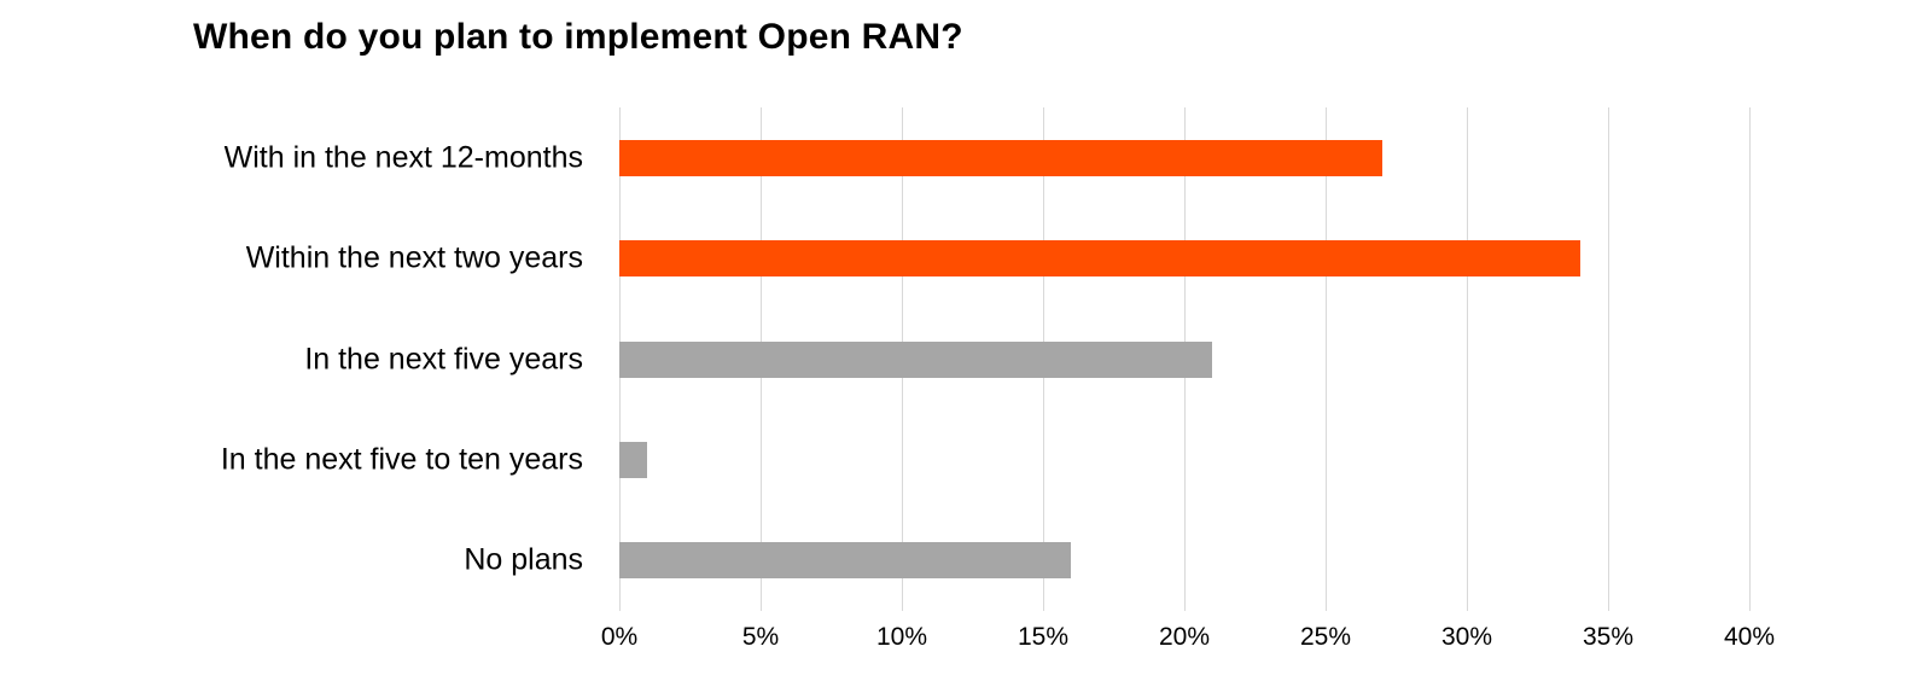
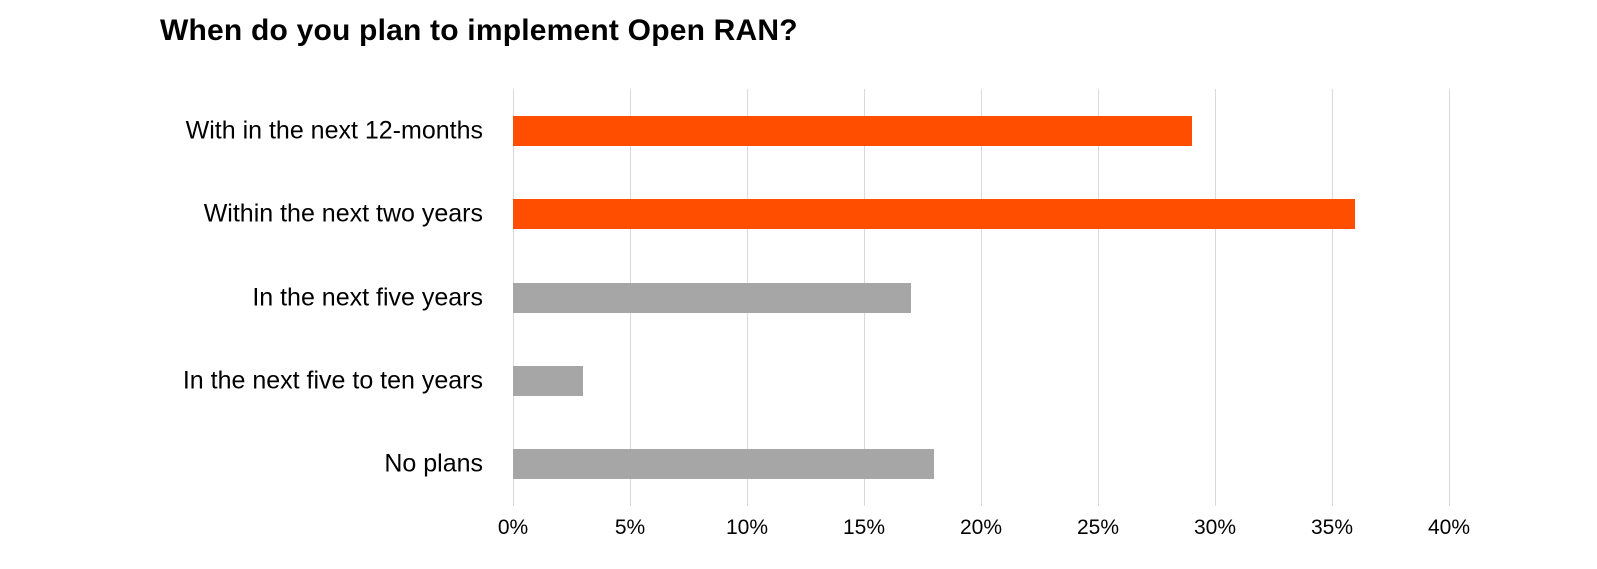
With in the next 12-months: 27% -> 29%
Within the next two years: 34% -> 36%
In the next five years: 21% -> 17%
In the next five to ten years: 1% -> 3%
No plans: 16% -> 18%
